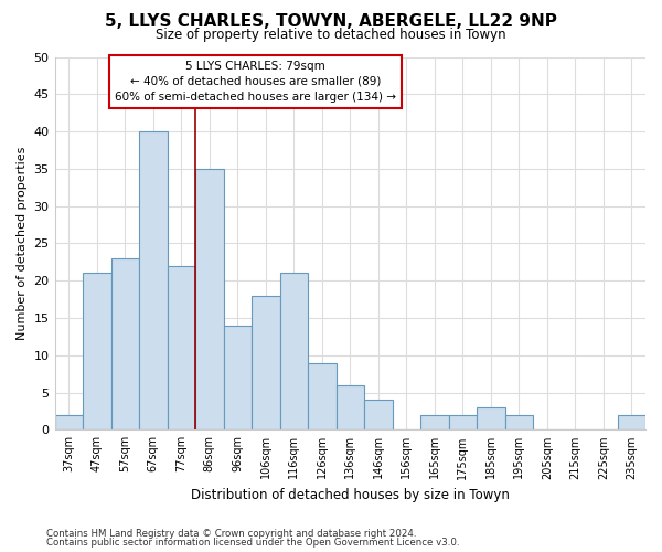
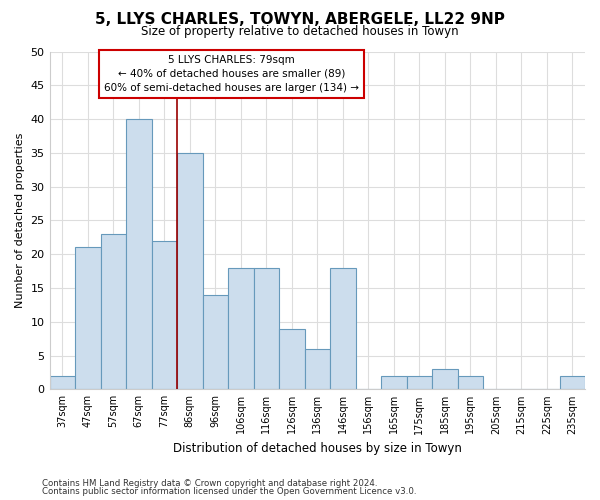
116sqm: 21 -> 18
146sqm: 4 -> 18
